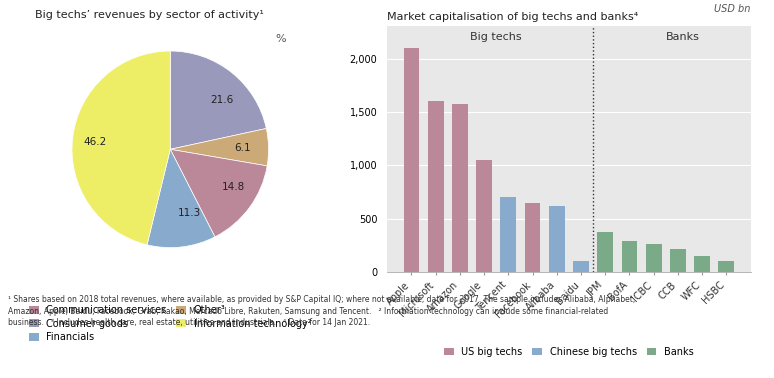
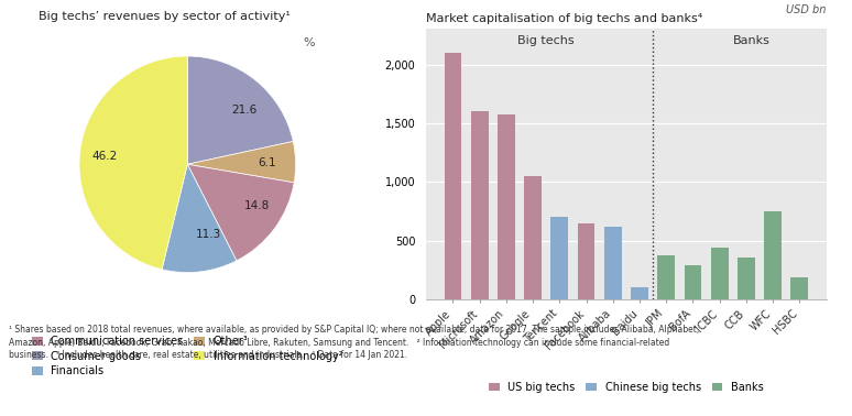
ICBC: 260 -> 440
CCB: 220 -> 360
WFC: 150 -> 750
HSBC: 100 -> 190
